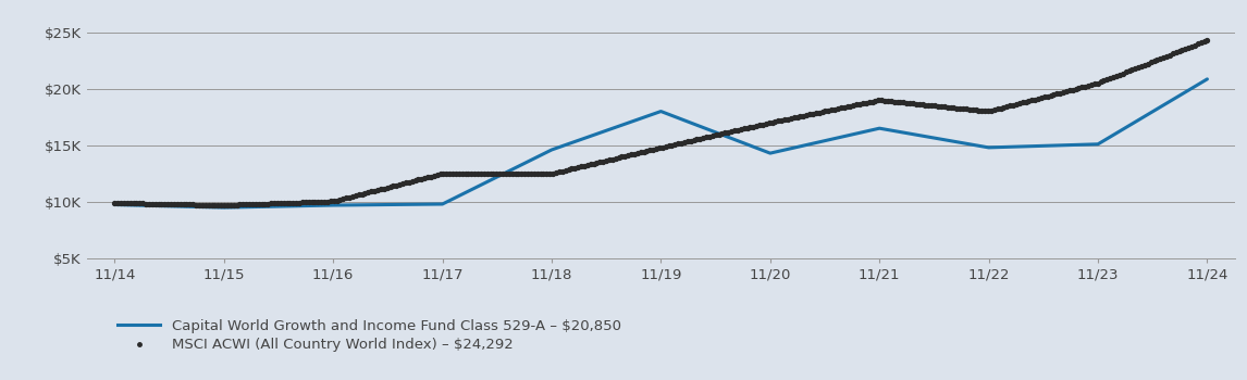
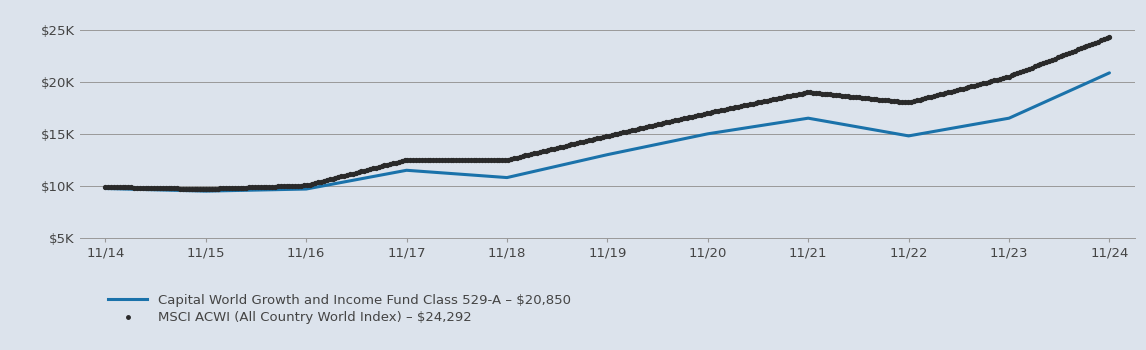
Capital World Growth and Income Fund Class 529-A – $20,850/11/17: $9.8K -> $11.5K
Capital World Growth and Income Fund Class 529-A – $20,850/11/18: $14.6K -> $10.8K
Capital World Growth and Income Fund Class 529-A – $20,850/11/19: $18.0K -> $13.0K
Capital World Growth and Income Fund Class 529-A – $20,850/11/20: $14.3K -> $15.0K
Capital World Growth and Income Fund Class 529-A – $20,850/11/23: $15.1K -> $16.5K
